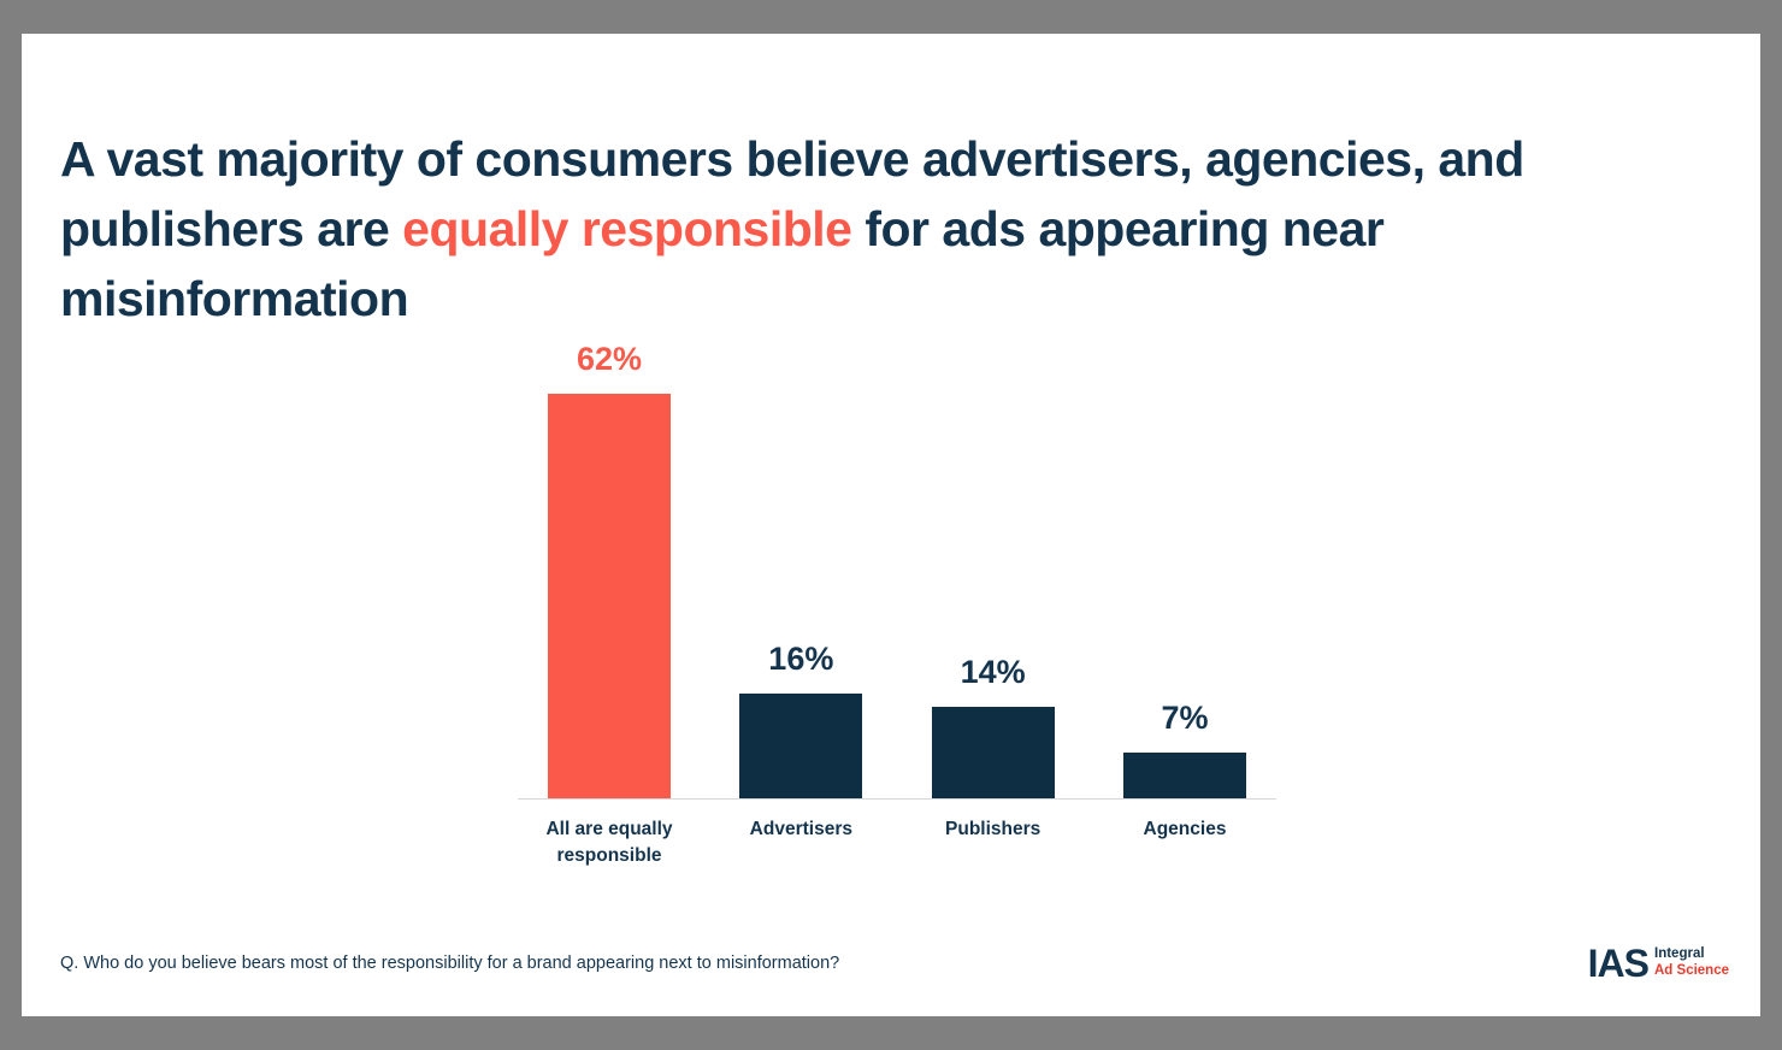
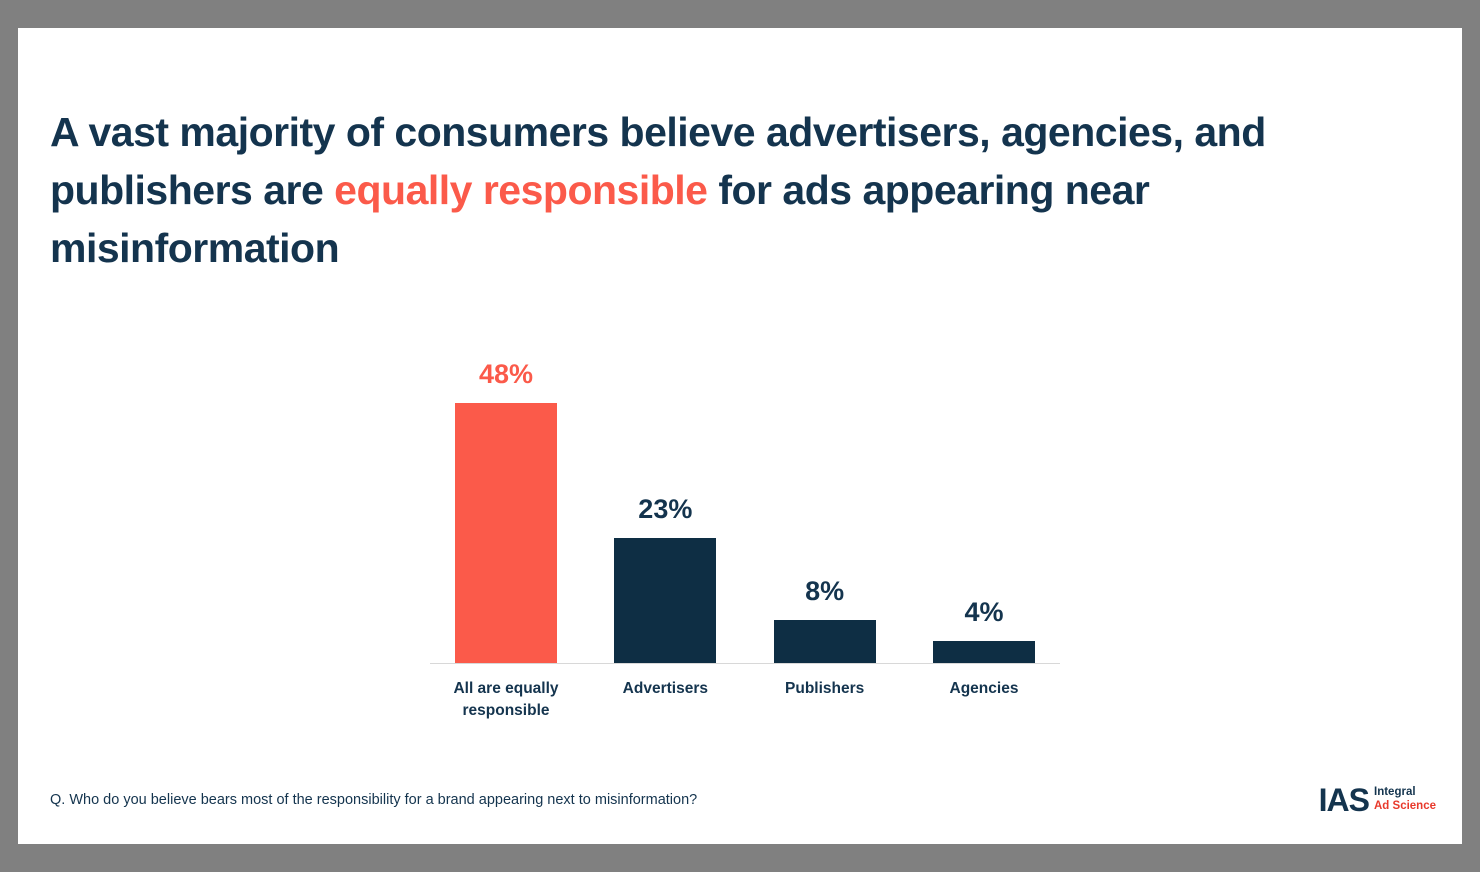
All are equally responsible: 62% -> 48%
Advertisers: 16% -> 23%
Publishers: 14% -> 8%
Agencies: 7% -> 4%
